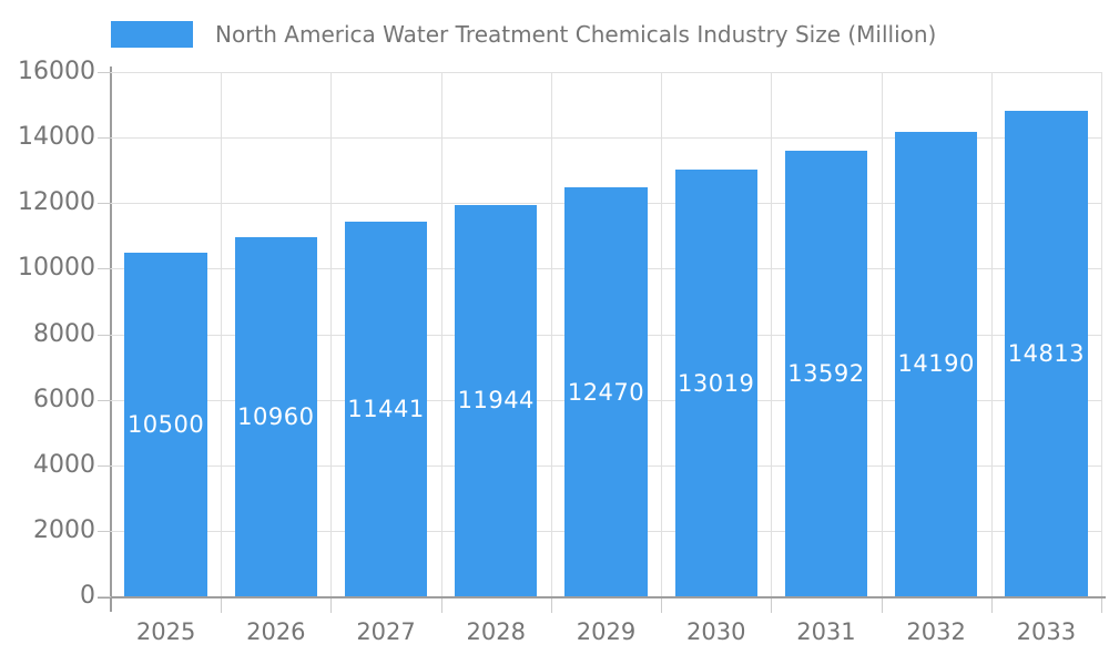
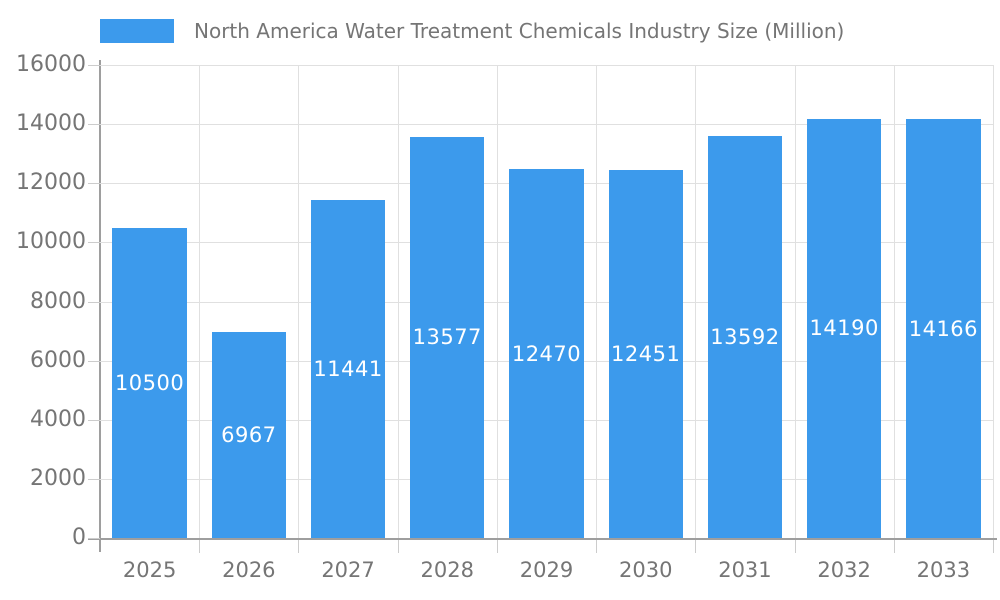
2026: 10960 -> 6967
2028: 11944 -> 13577
2030: 13019 -> 12451
2033: 14813 -> 14166
